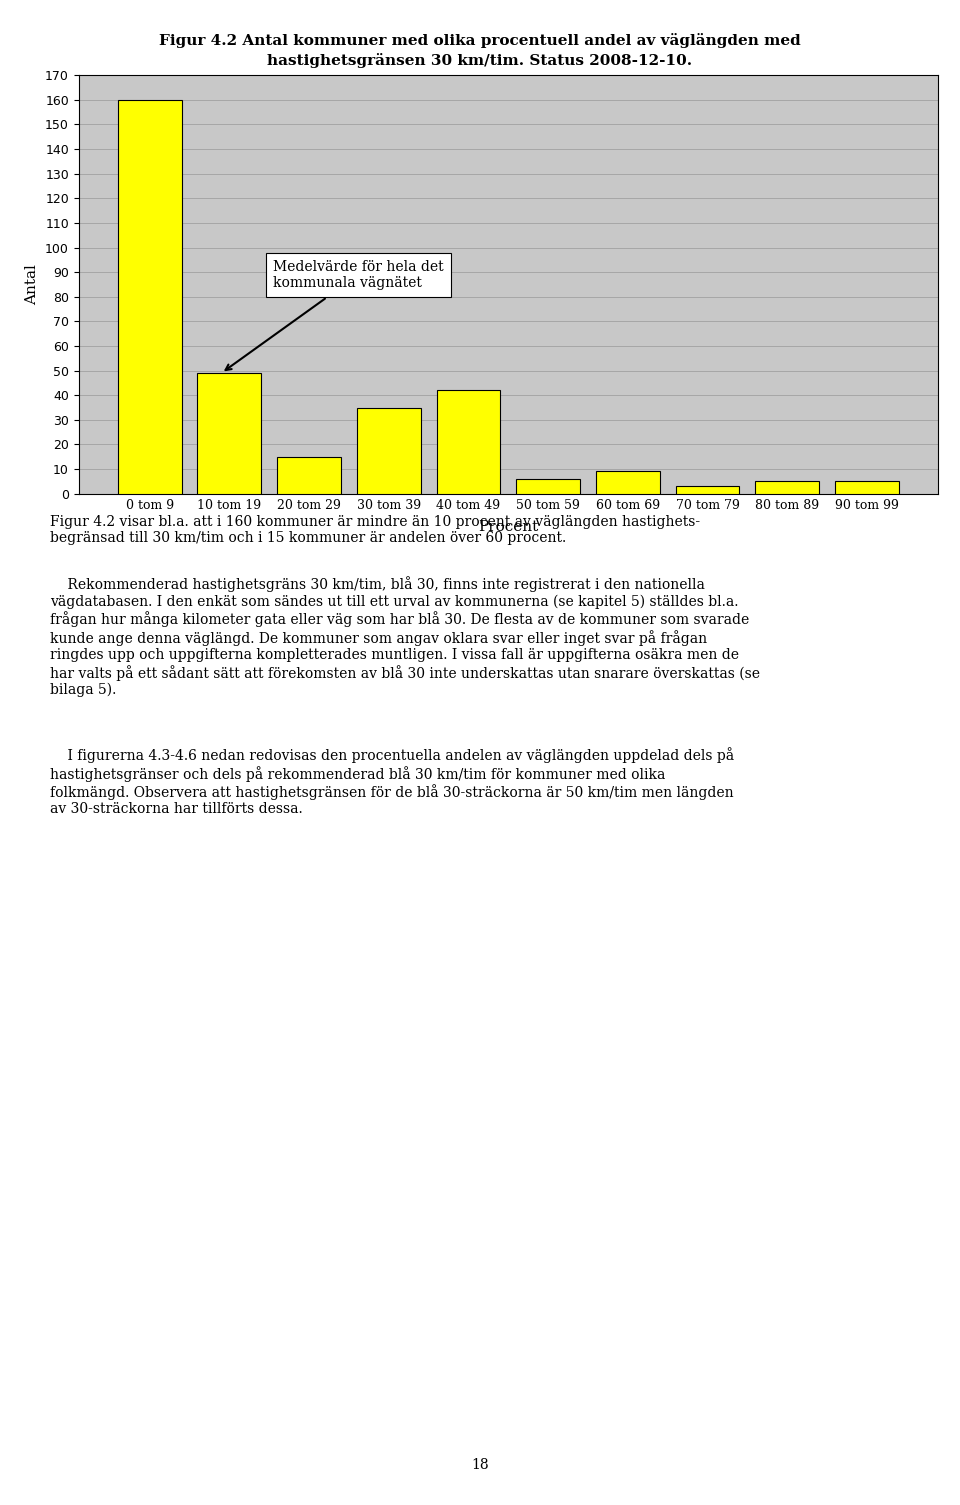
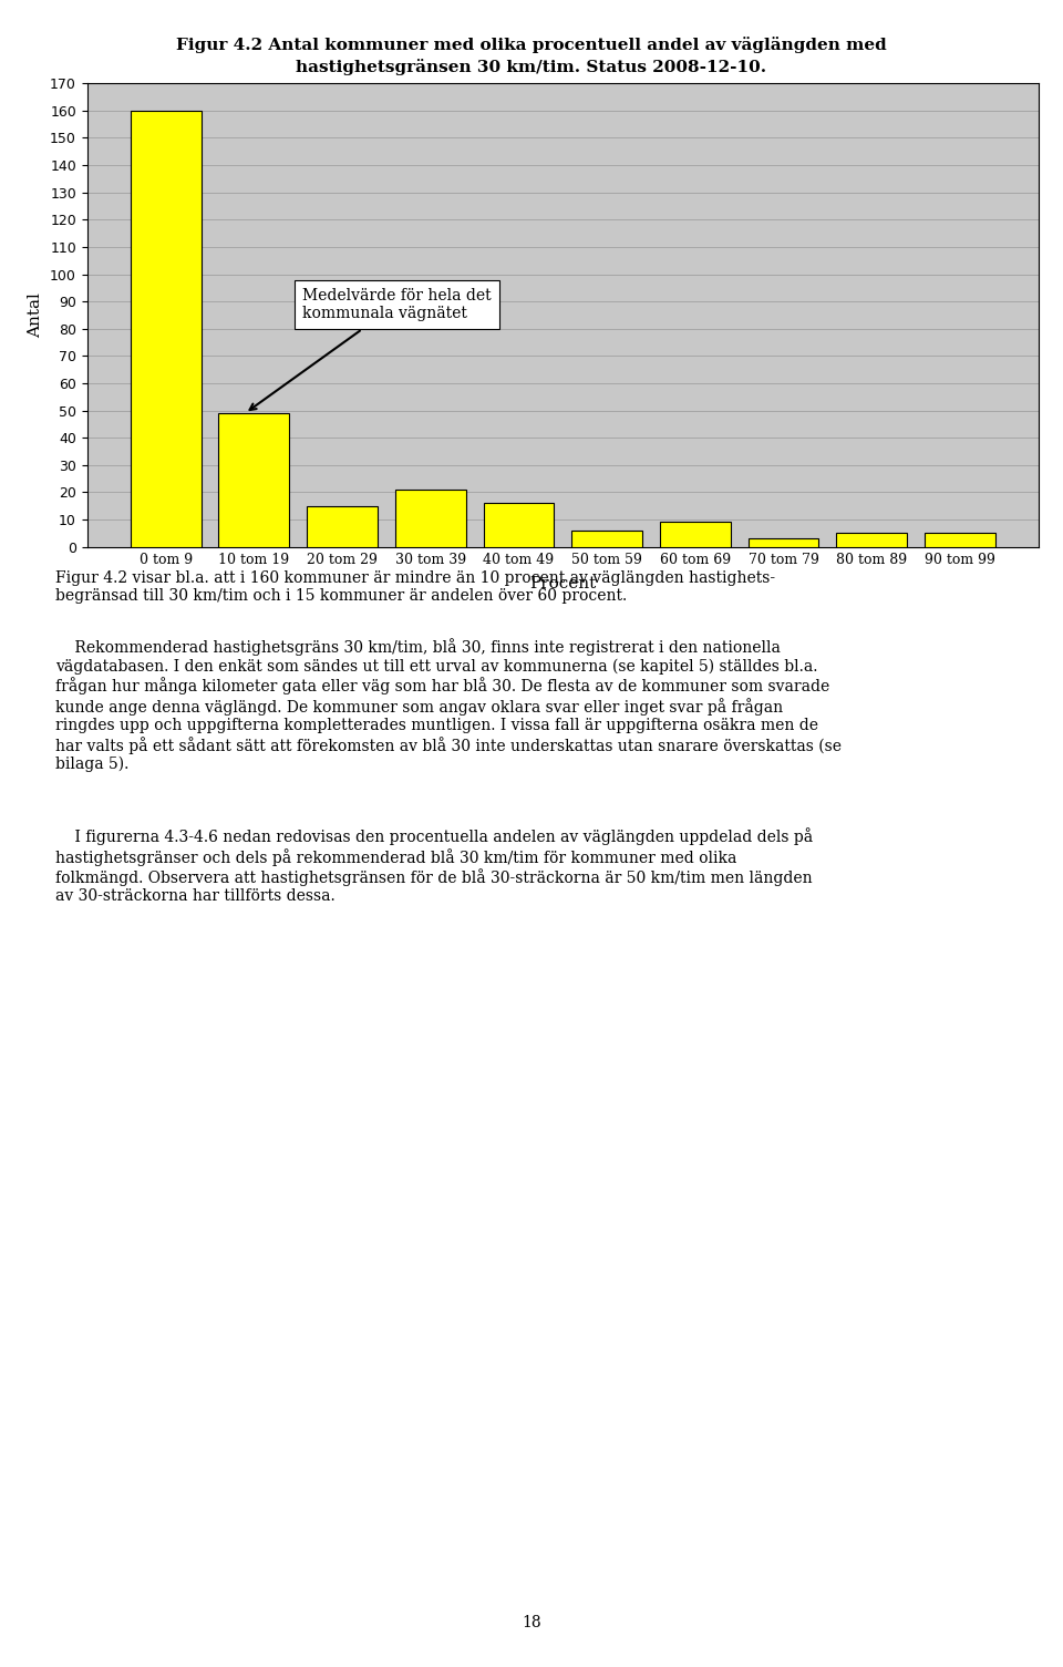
30 tom 39: 35 -> 21
40 tom 49: 42 -> 16
